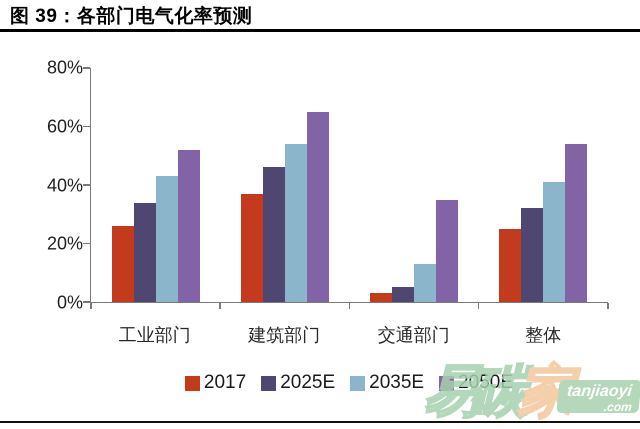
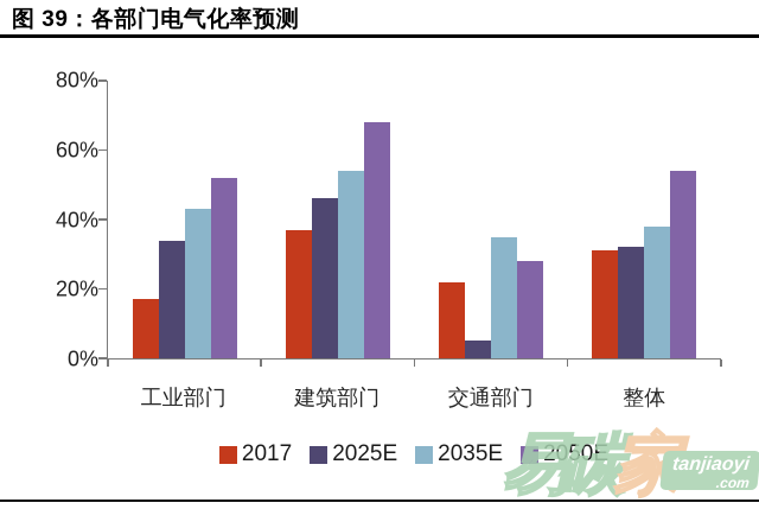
2017/工业部门: 26% -> 17%
2050E/建筑部门: 65% -> 68%
2017/交通部门: 3% -> 22%
2035E/交通部门: 13% -> 35%
2050E/交通部门: 35% -> 28%
2017/整体: 25% -> 31%
2035E/整体: 41% -> 38%
